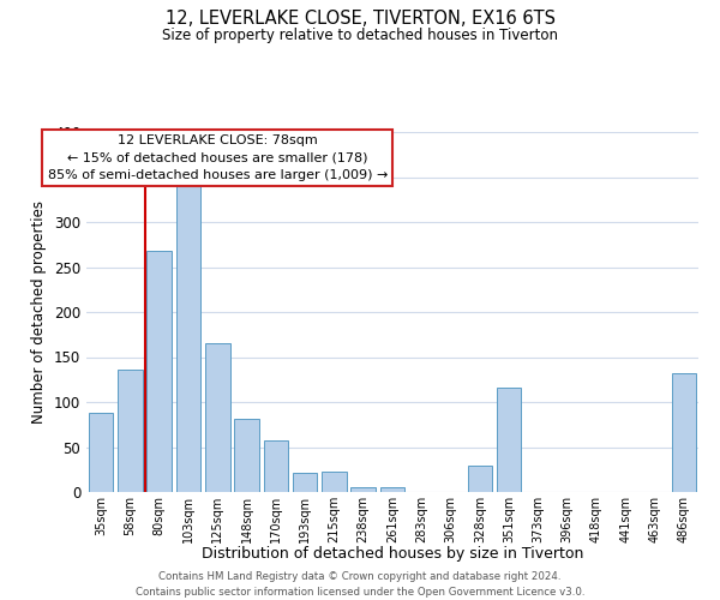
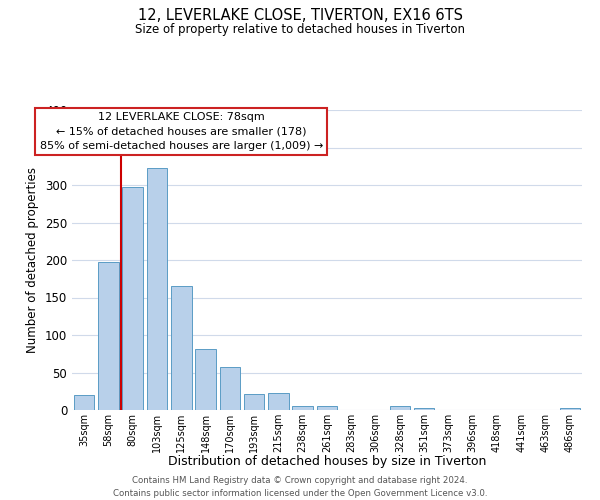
35sqm: 88 -> 20
58sqm: 136 -> 197
80sqm: 268 -> 298
103sqm: 340 -> 323
328sqm: 30 -> 5
351sqm: 116 -> 3
486sqm: 132 -> 3
